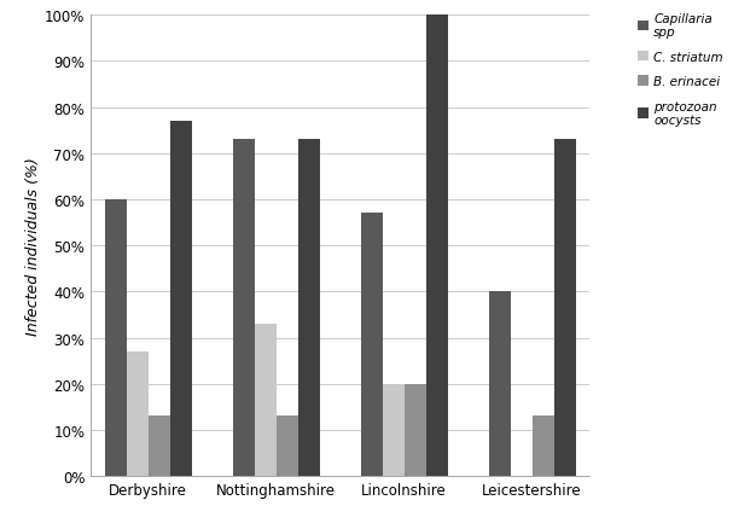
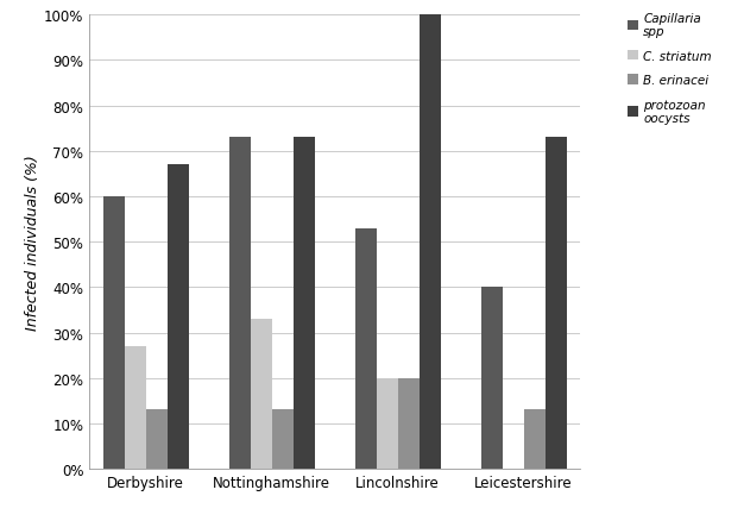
protozoan oocysts/Derbyshire: 77% -> 67%
Capillaria spp/Lincolnshire: 57% -> 53%
